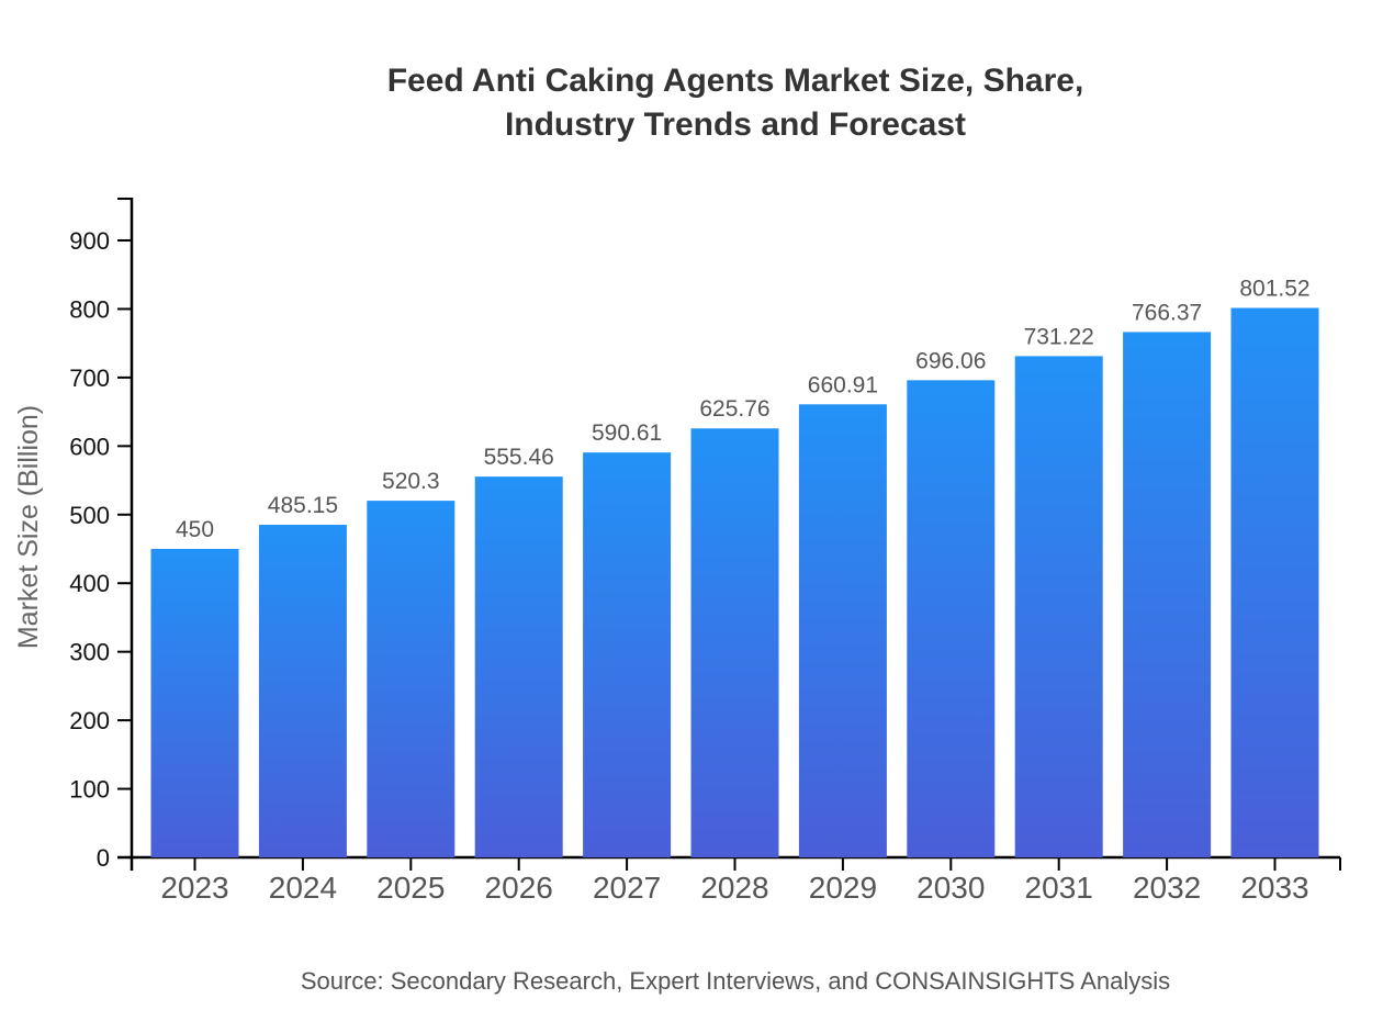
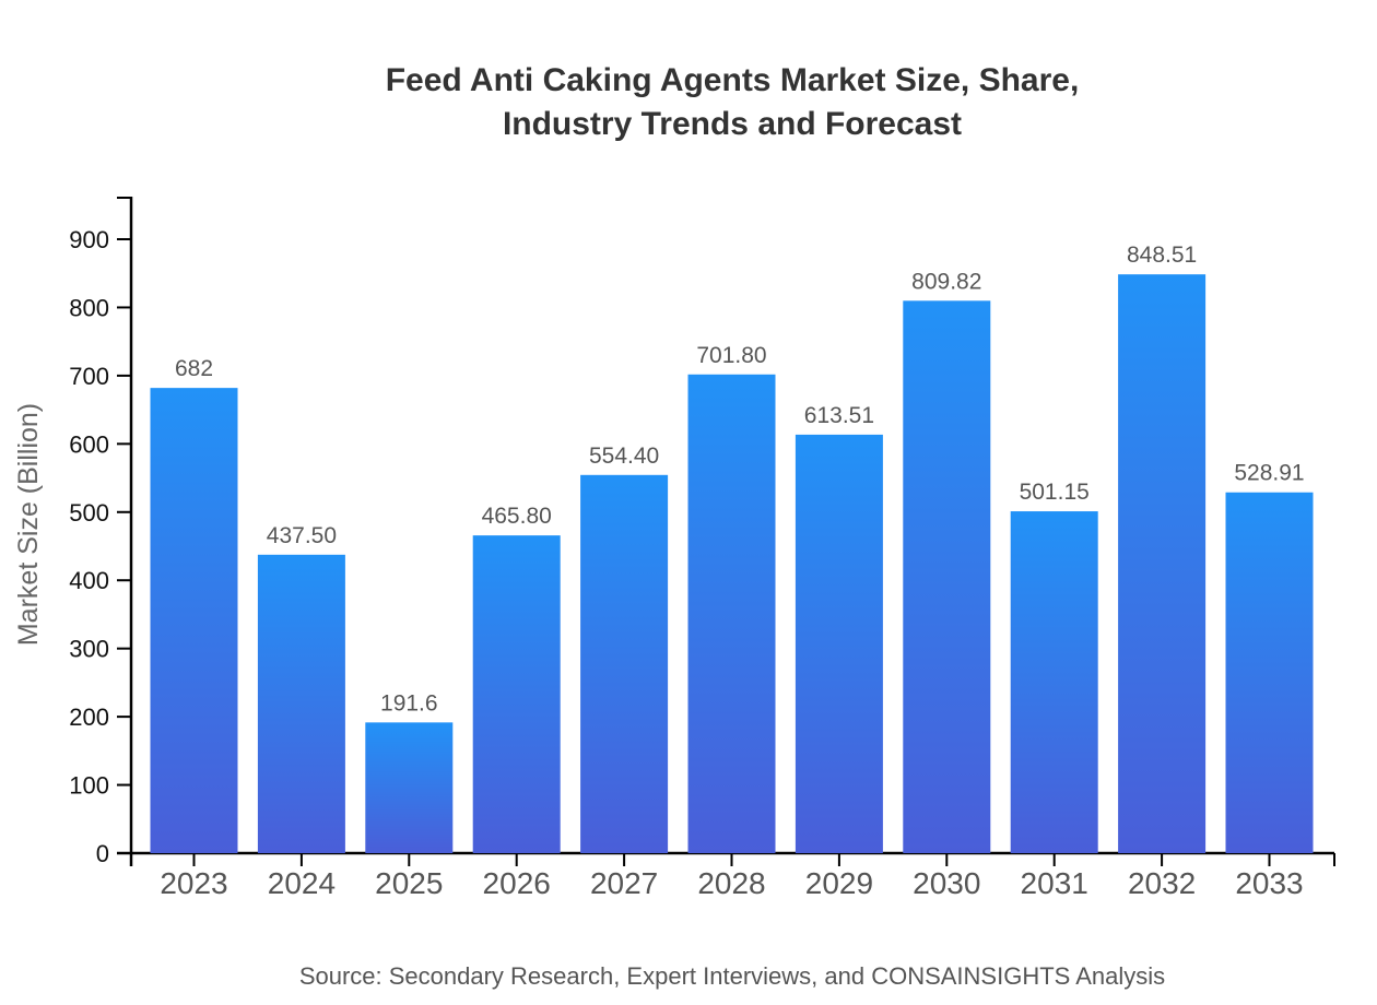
2023: 450 -> 682
2024: 485.15 -> 437.50
2025: 520.3 -> 191.6
2026: 555.46 -> 465.80
2027: 590.61 -> 554.40
2028: 625.76 -> 701.80
2029: 660.91 -> 613.51
2030: 696.06 -> 809.82
2031: 731.22 -> 501.15
2032: 766.37 -> 848.51
2033: 801.52 -> 528.91
